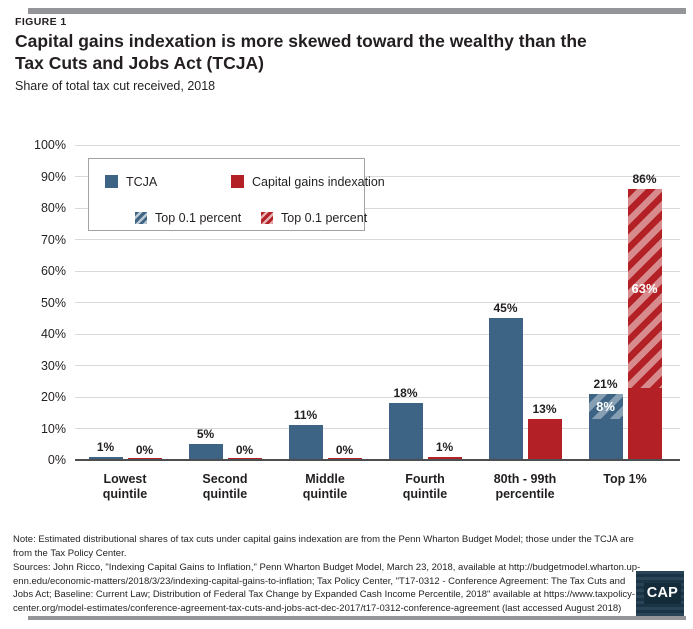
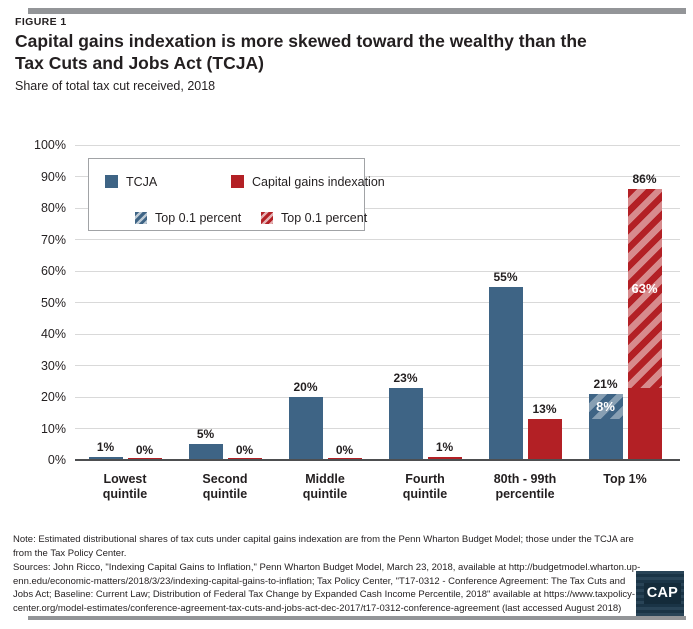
TCJA/Middle quintile: 11% -> 20%
TCJA/Fourth quintile: 18% -> 23%
TCJA/80th - 99th percentile: 45% -> 55%
